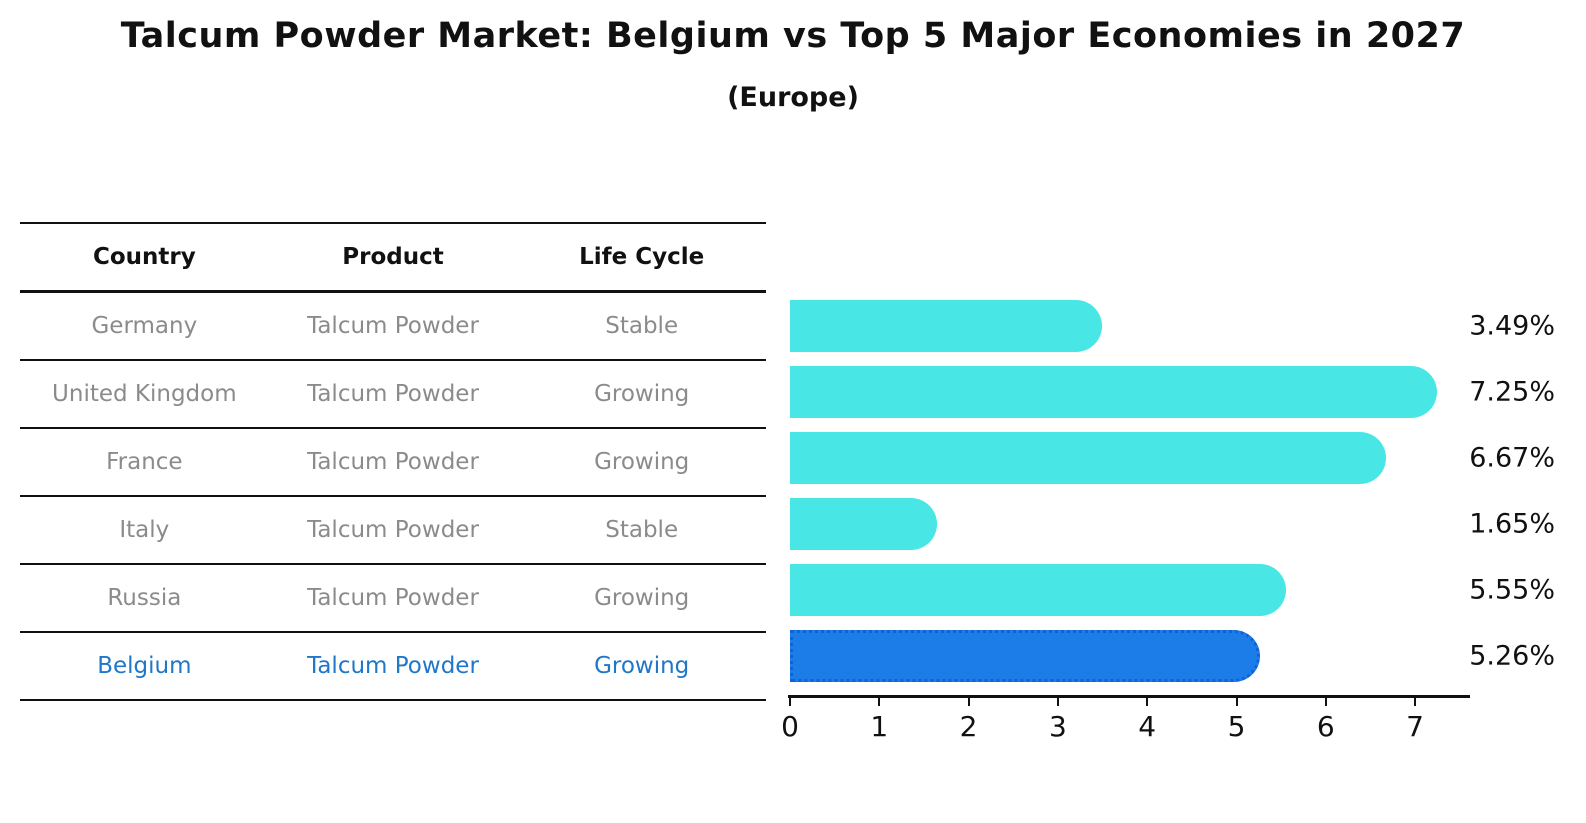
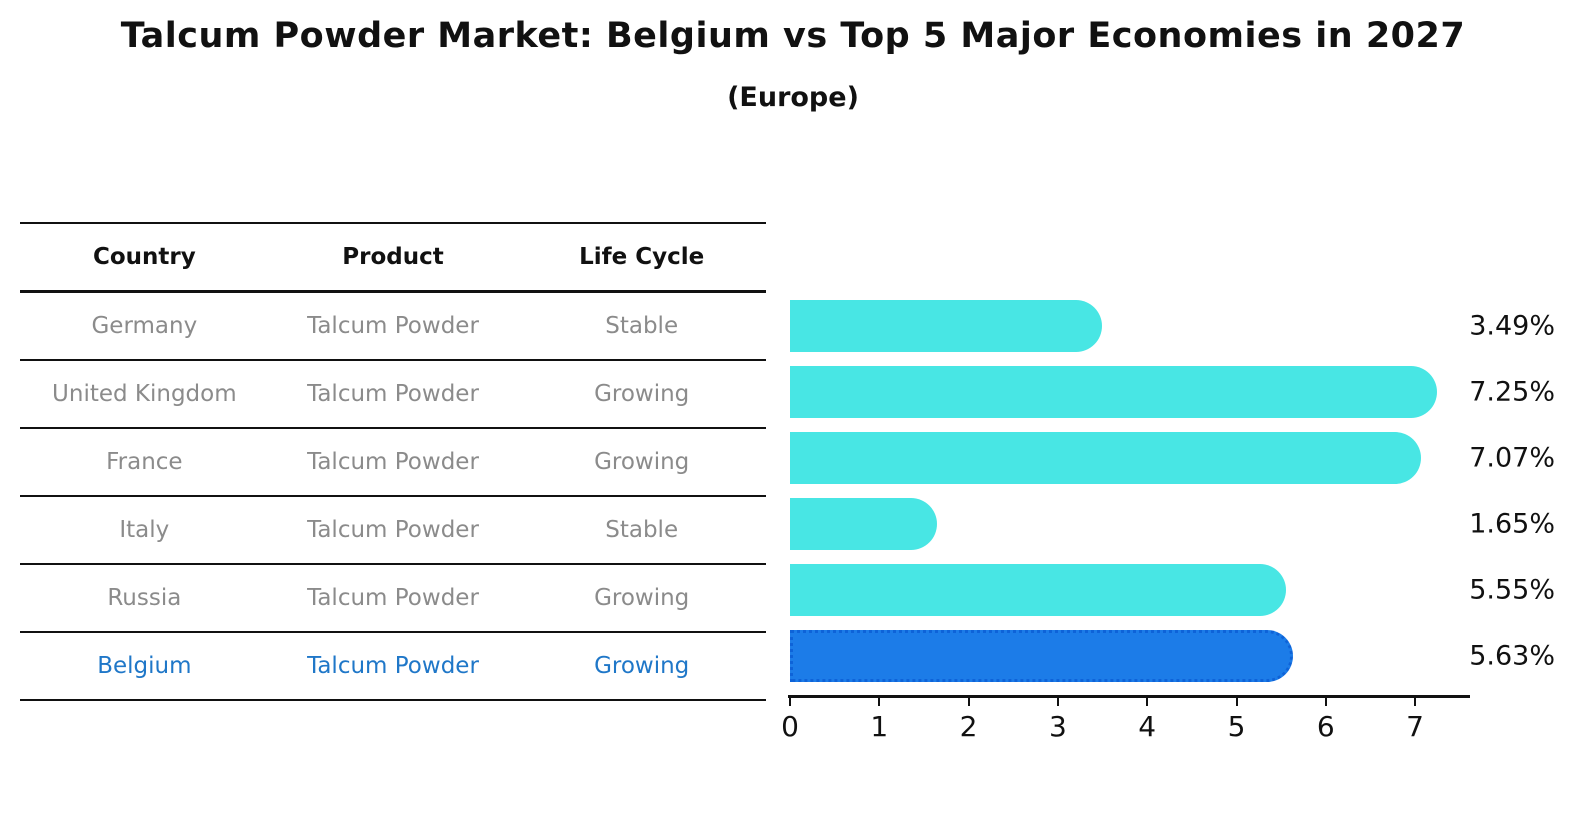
France: 6.67% -> 7.07%
Belgium: 5.26% -> 5.63%
